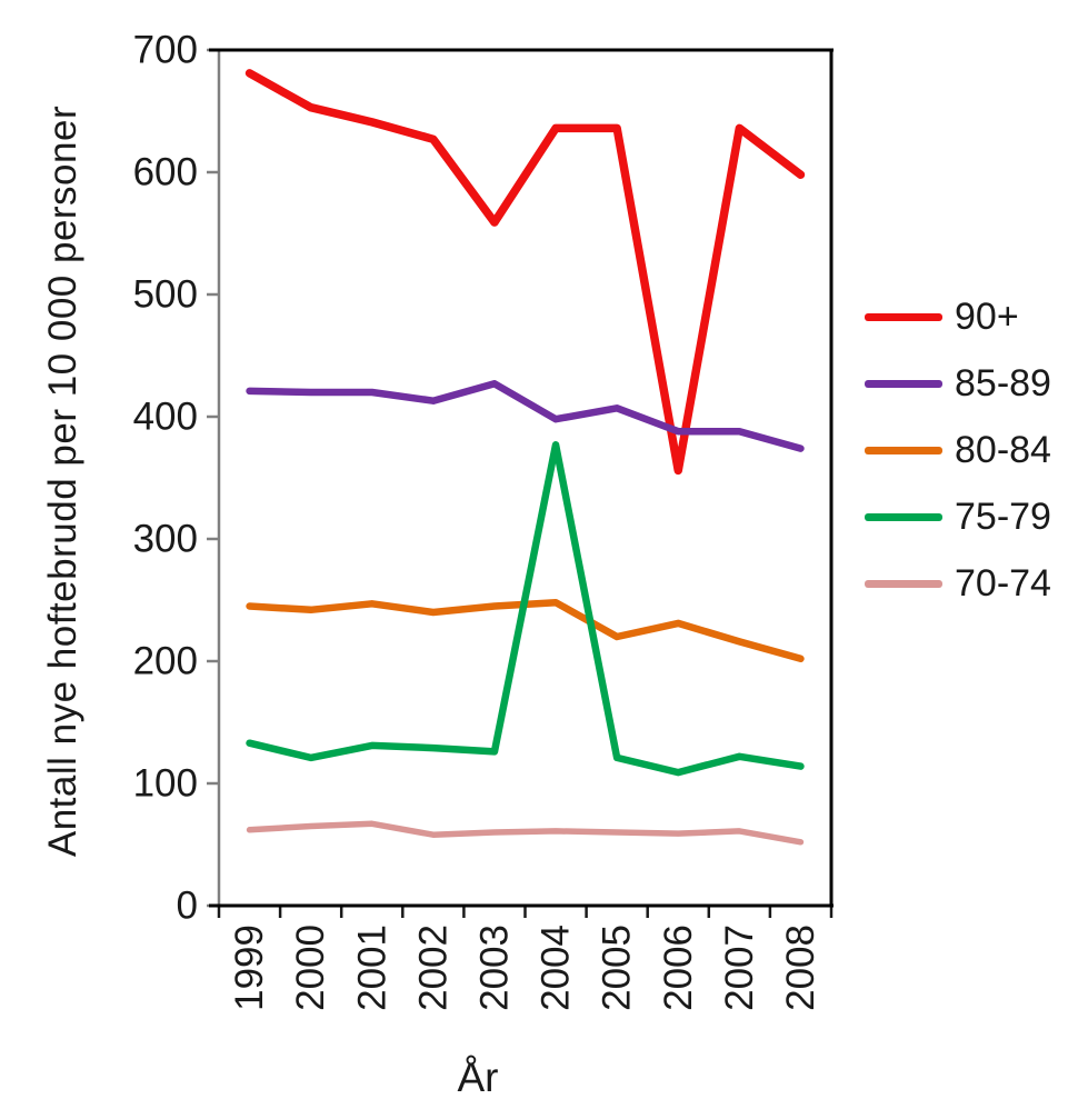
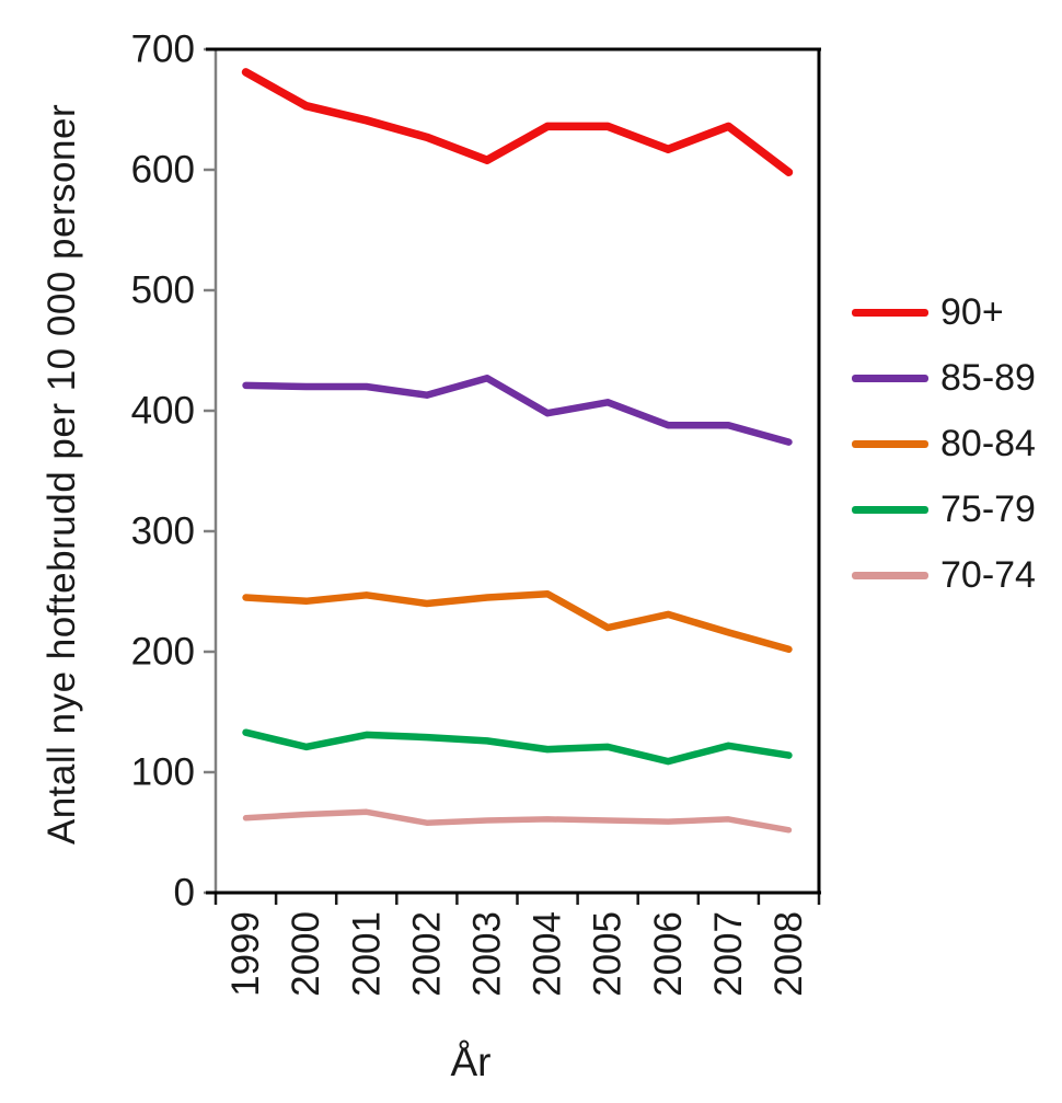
90+/2003: 559 -> 608
75-79/2004: 377 -> 119
90+/2006: 356 -> 617
